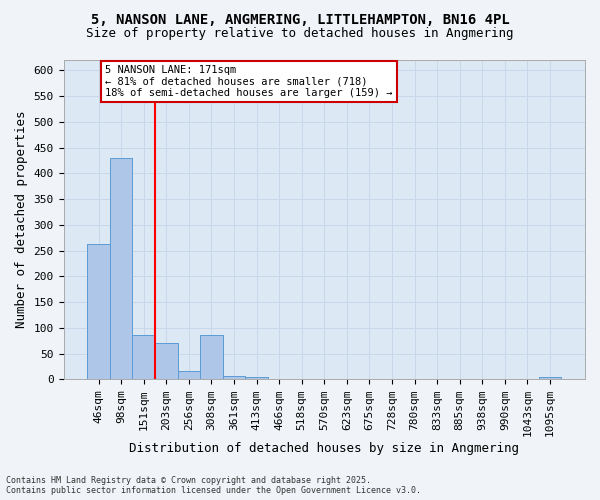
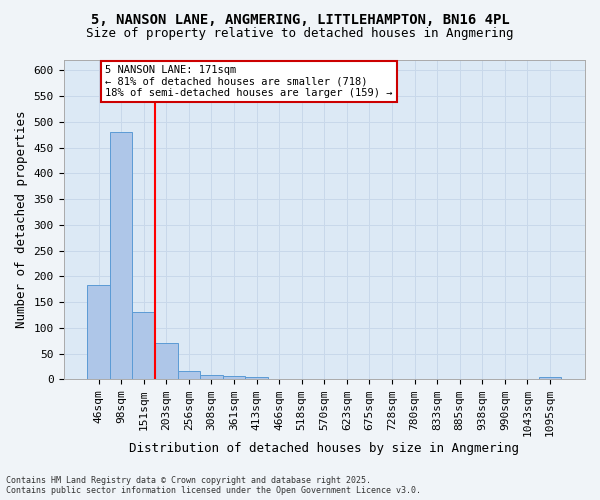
46sqm: 262 -> 183
98sqm: 430 -> 480
151sqm: 86 -> 130
308sqm: 86 -> 9
